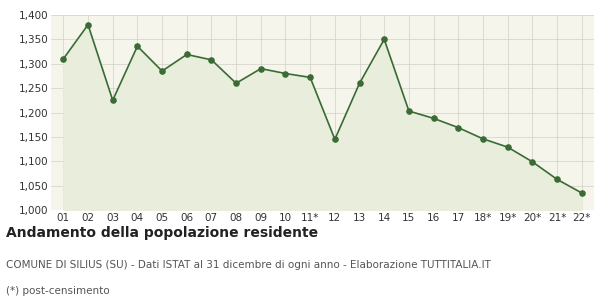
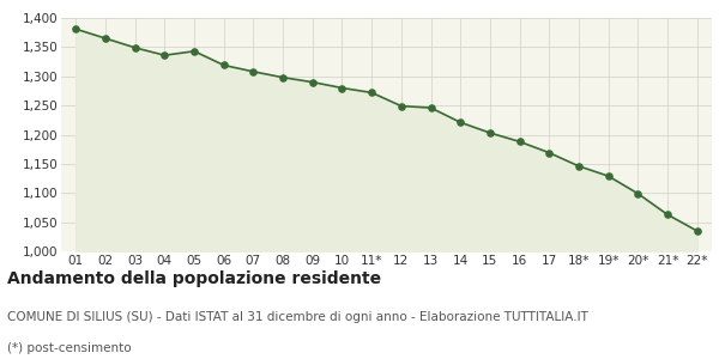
01: 1,310 -> 1,381
02: 1,380 -> 1,365
03: 1,225 -> 1,349
05: 1,285 -> 1,343
08: 1,260 -> 1,298
12: 1,145 -> 1,249
13: 1,260 -> 1,246
14: 1,350 -> 1,221
